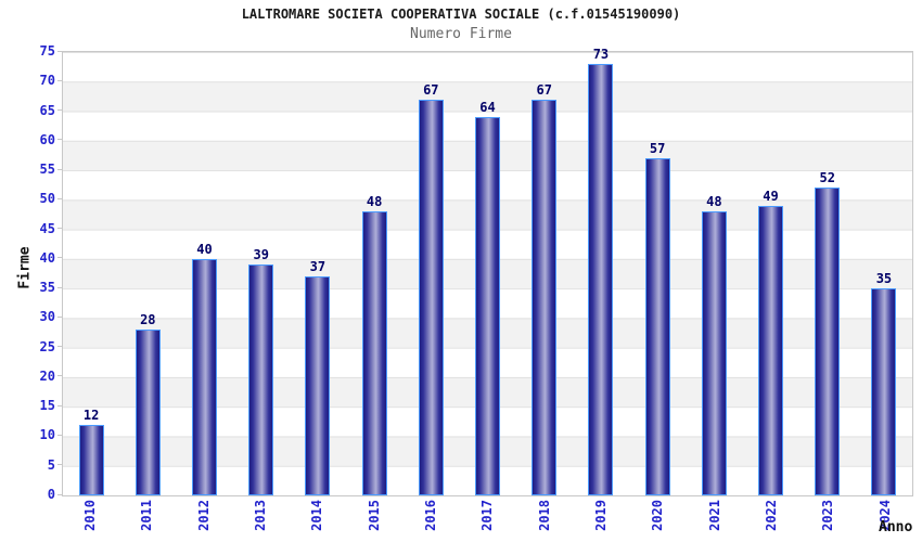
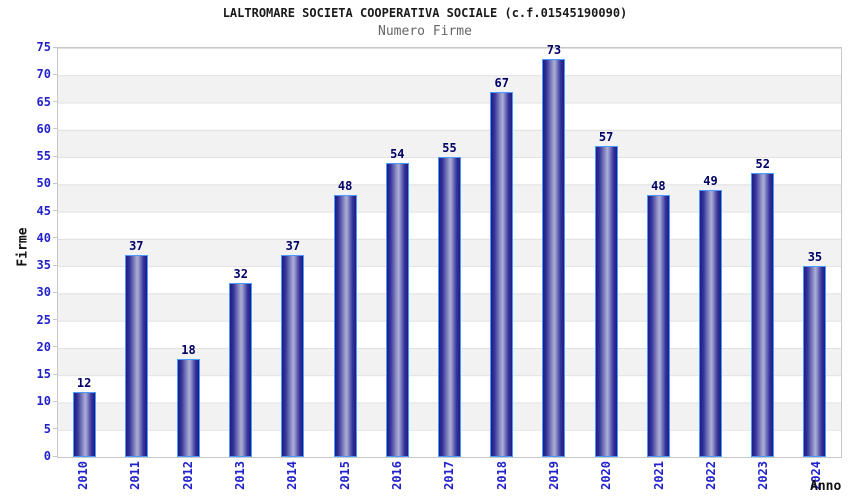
2011: 28 -> 37
2012: 40 -> 18
2013: 39 -> 32
2016: 67 -> 54
2017: 64 -> 55
